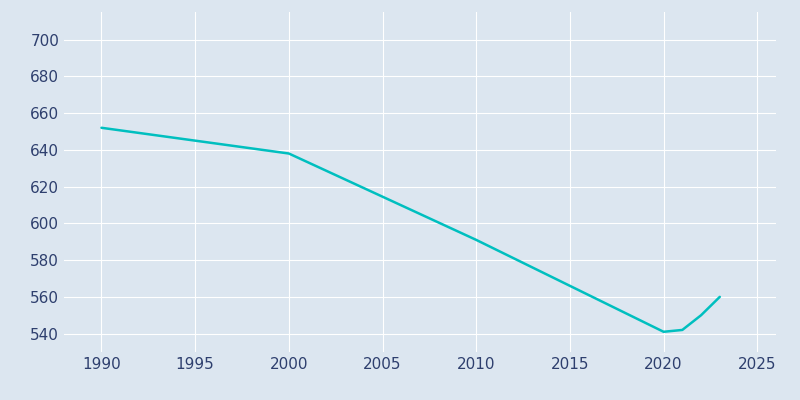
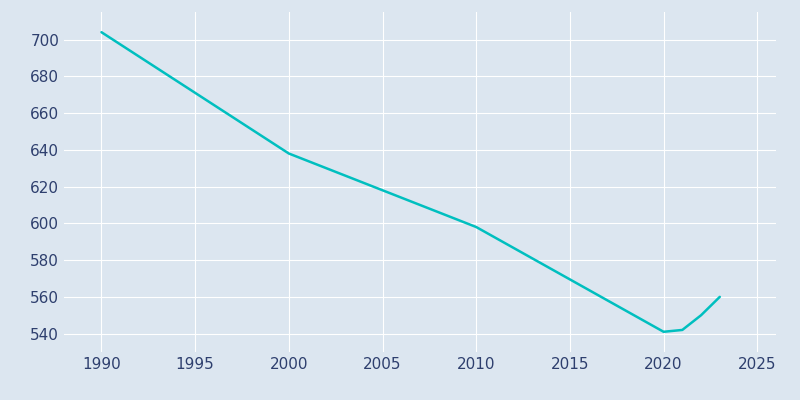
1990: 652 -> 704
2010: 591 -> 598
